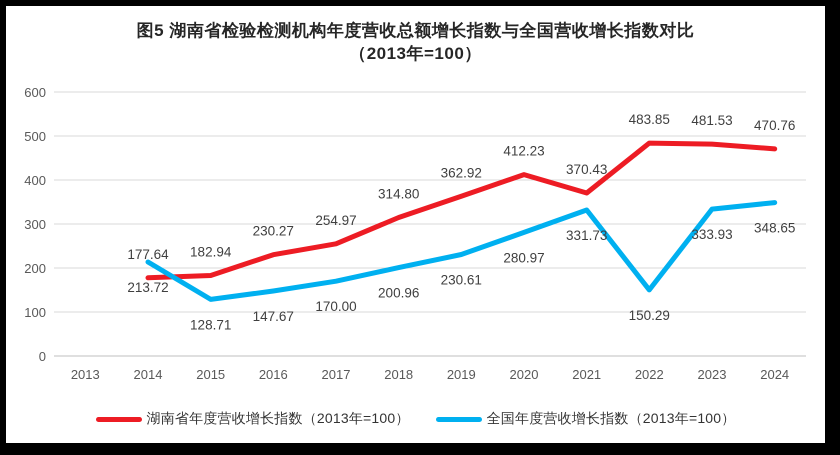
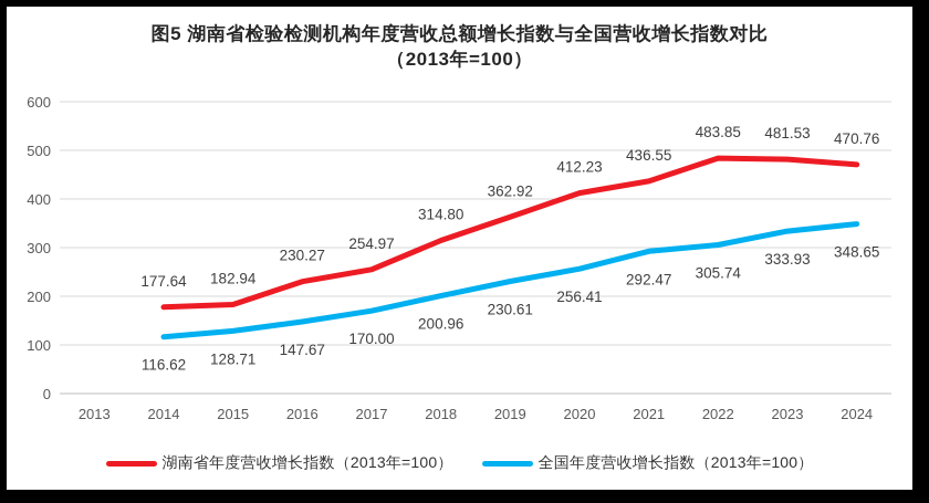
全国年度营收增长指数（2013年=100）/2014: 213.72 -> 116.62
全国年度营收增长指数（2013年=100）/2020: 280.97 -> 256.41
湖南省年度营收增长指数（2013年=100）/2021: 370.43 -> 436.55
全国年度营收增长指数（2013年=100）/2021: 331.73 -> 292.47
全国年度营收增长指数（2013年=100）/2022: 150.29 -> 305.74
